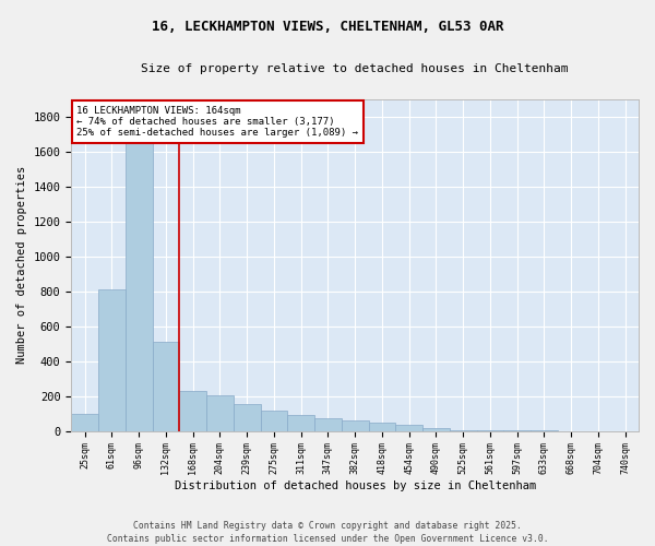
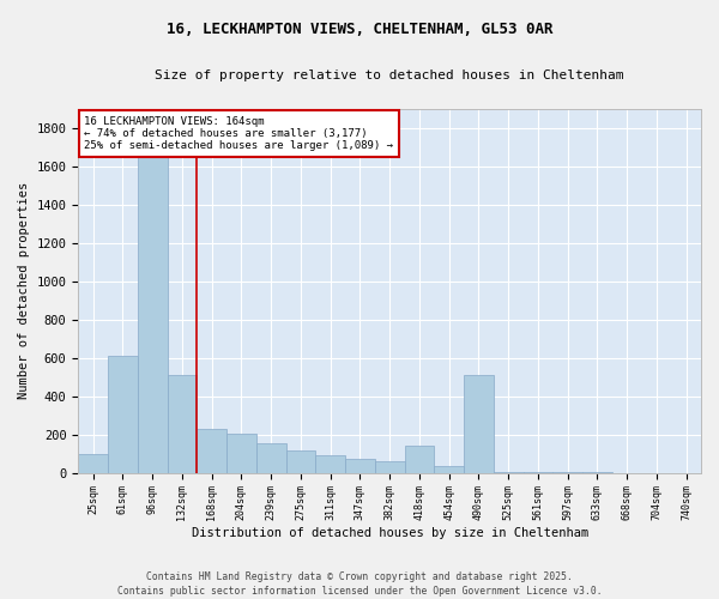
61sqm: 810 -> 610
418sqm: 50 -> 140
490sqm: 20 -> 510
